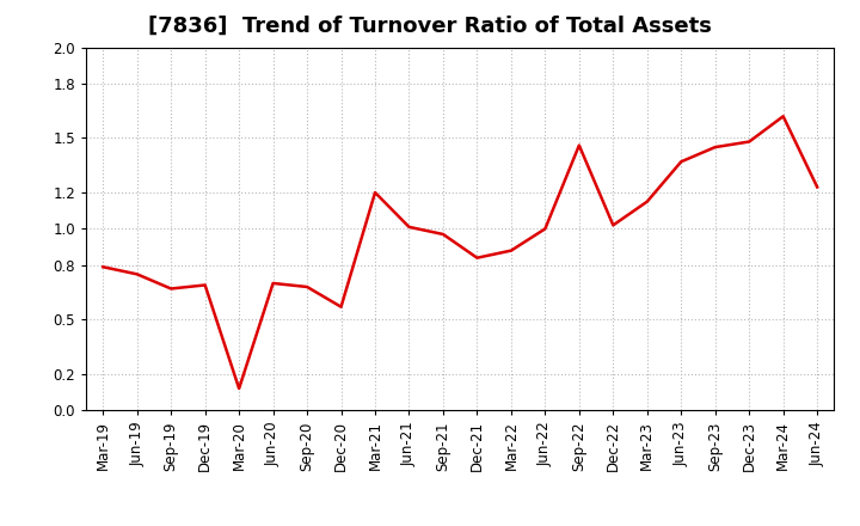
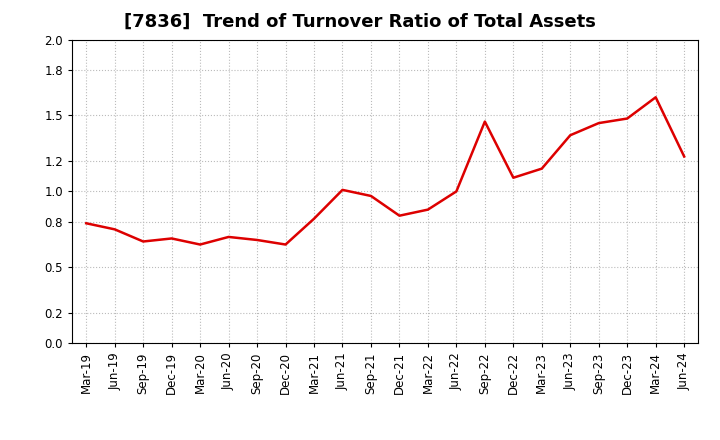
Mar-20: 0.12 -> 0.65
Dec-20: 0.57 -> 0.65
Mar-21: 1.20 -> 0.82
Dec-22: 1.02 -> 1.09
